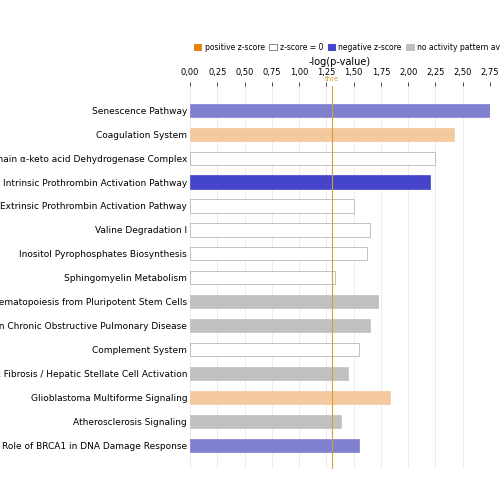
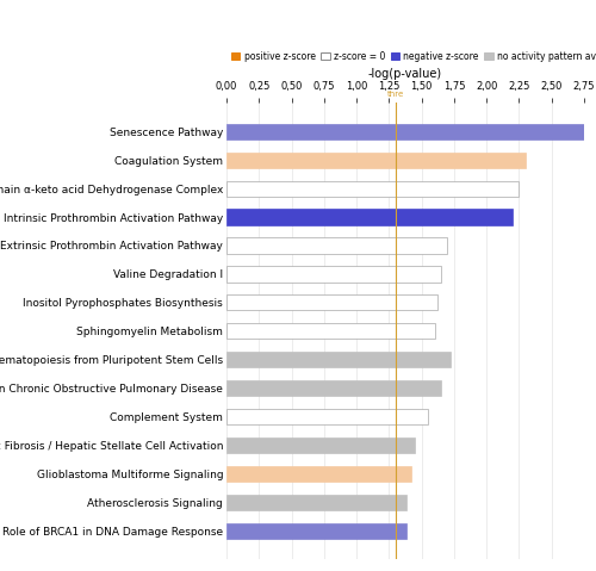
Coagulation System: 2,42 -> 2,30
Extrinsic Prothrombin Activation Pathway: 1,50 -> 1,70
Sphingomyelin Metabolism: 1,33 -> 1,60
Glioblastoma Multiforme Signaling: 1,83 -> 1,42
Role of BRCA1 in DNA Damage Response: 1,55 -> 1,38
